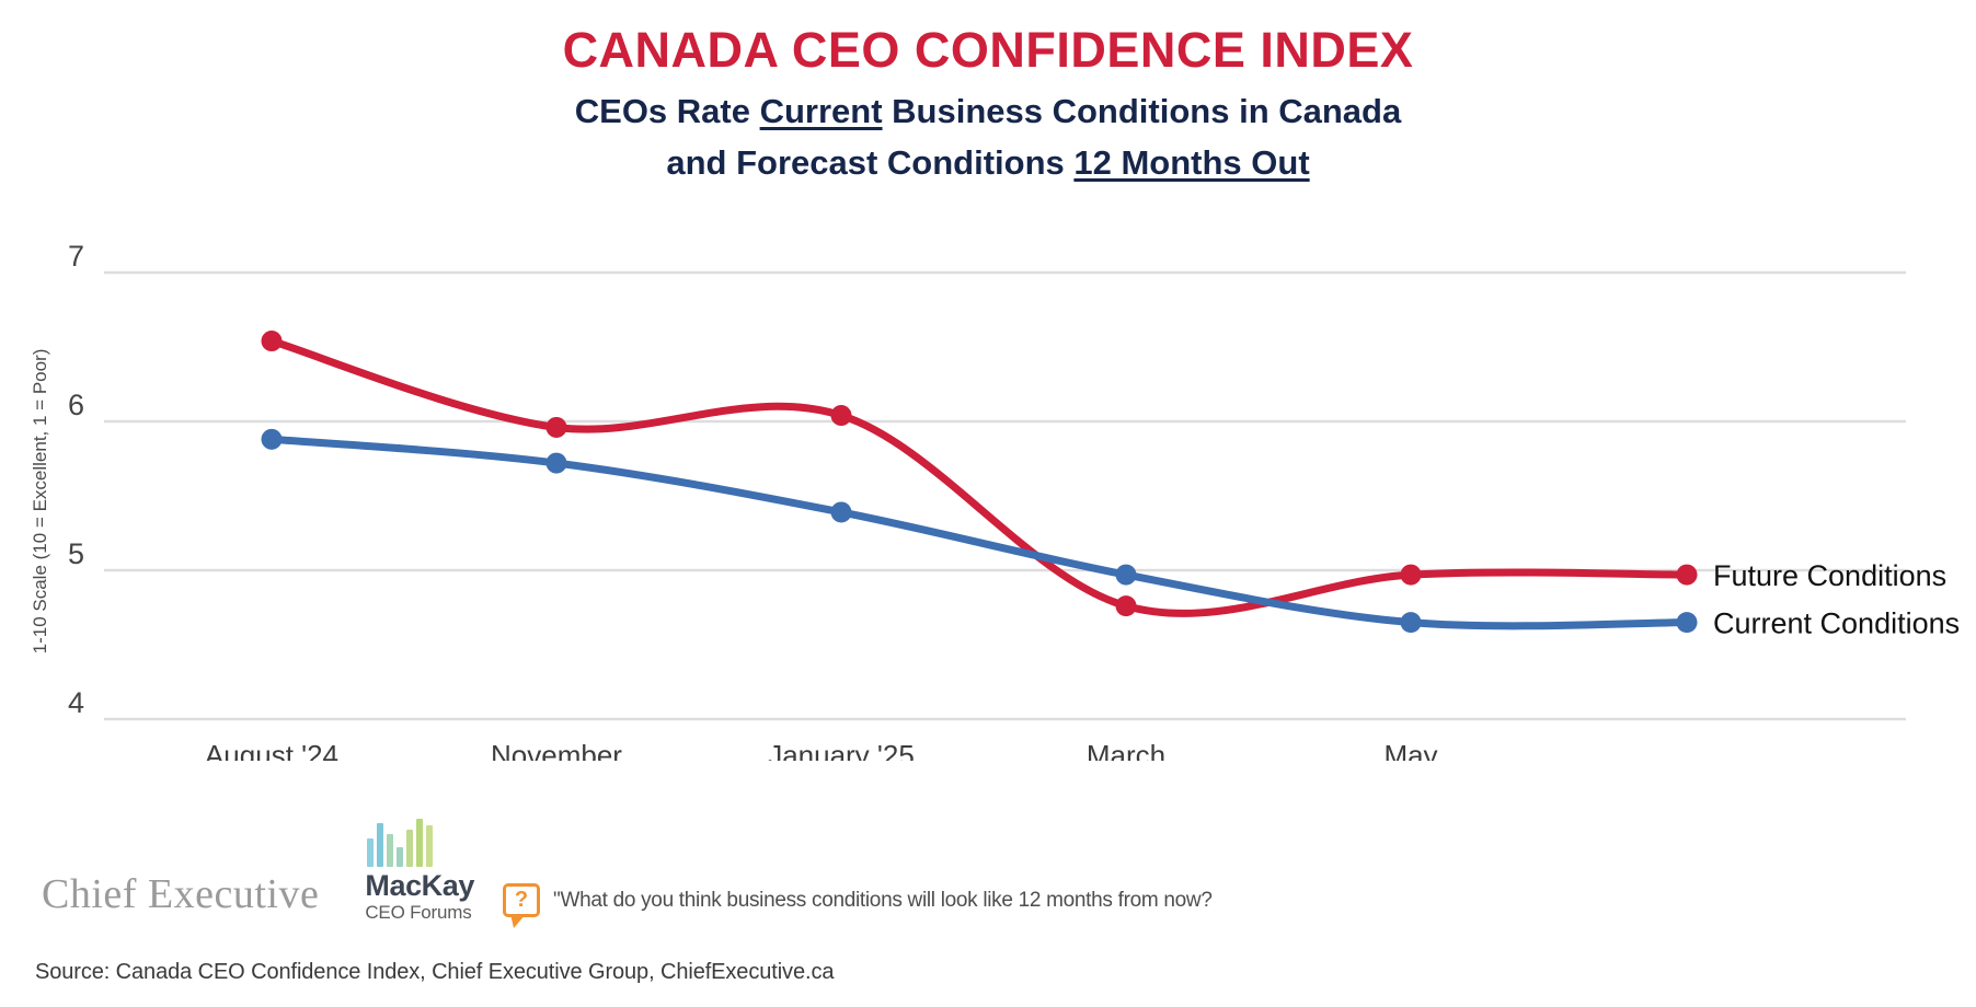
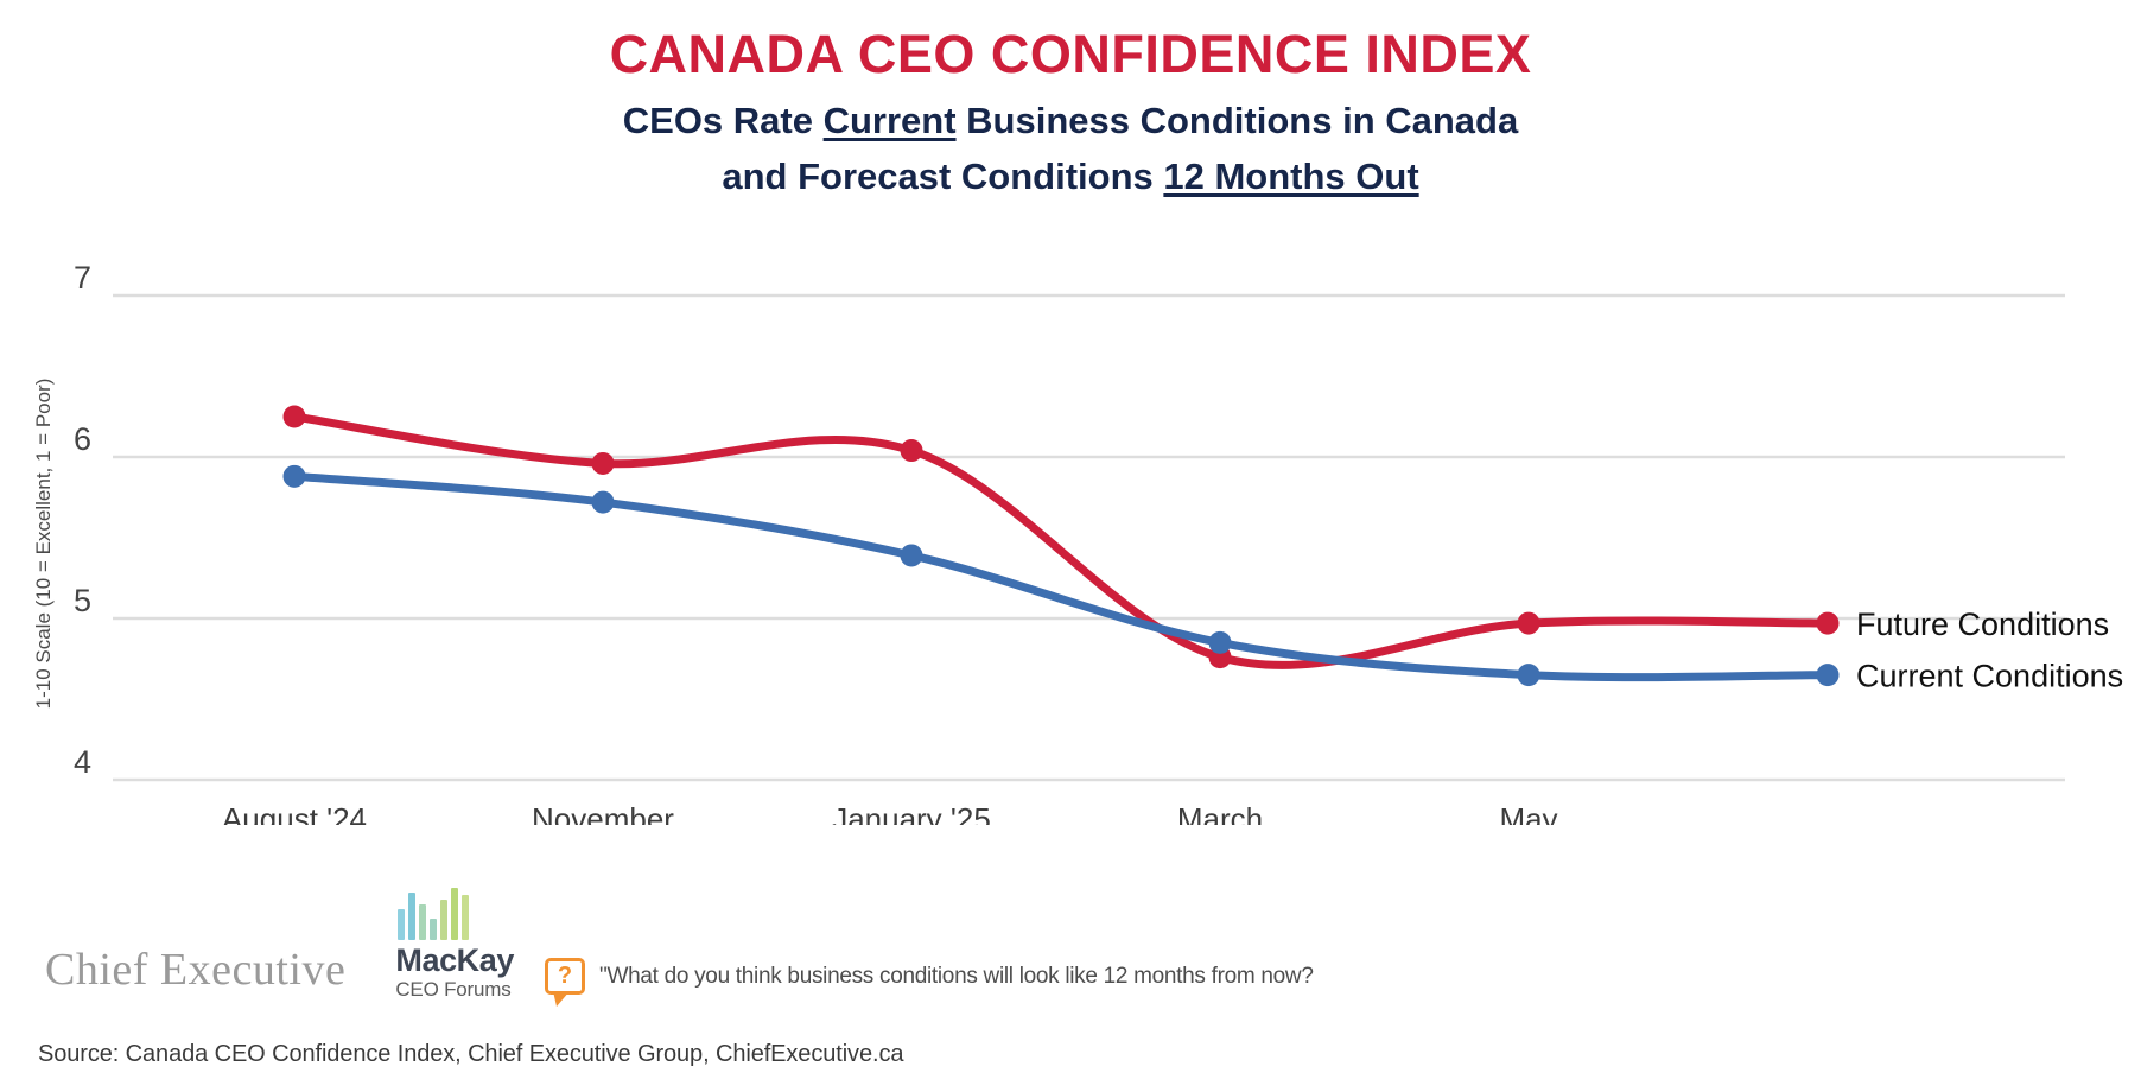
Future Conditions/August '24: 6.54 -> 6.25
Current Conditions/March: 4.97 -> 4.85
